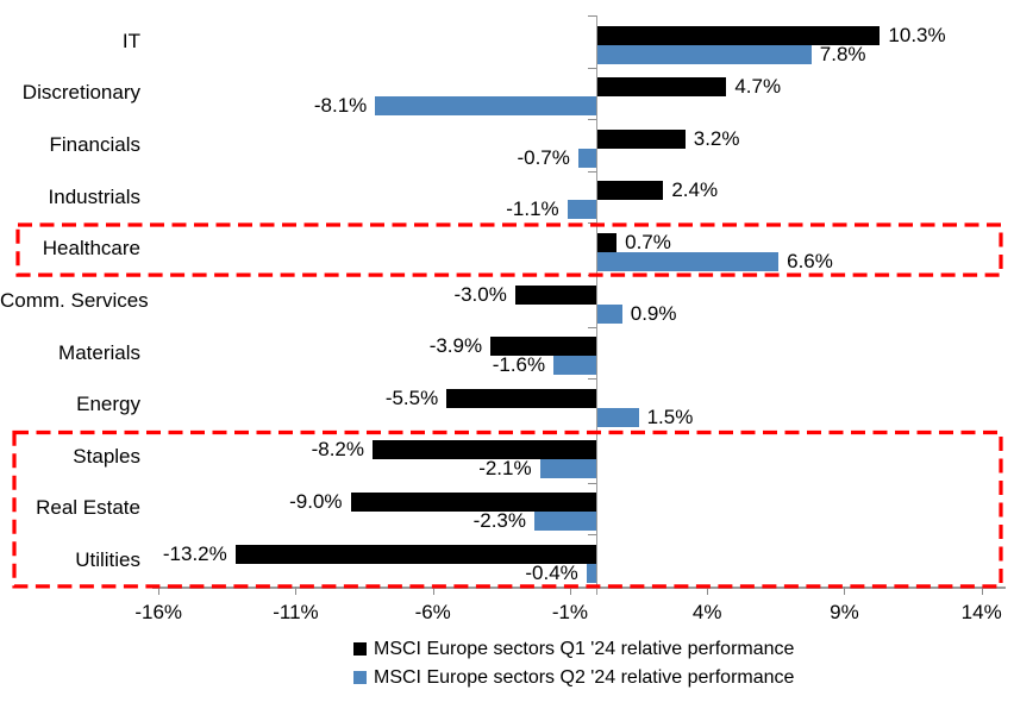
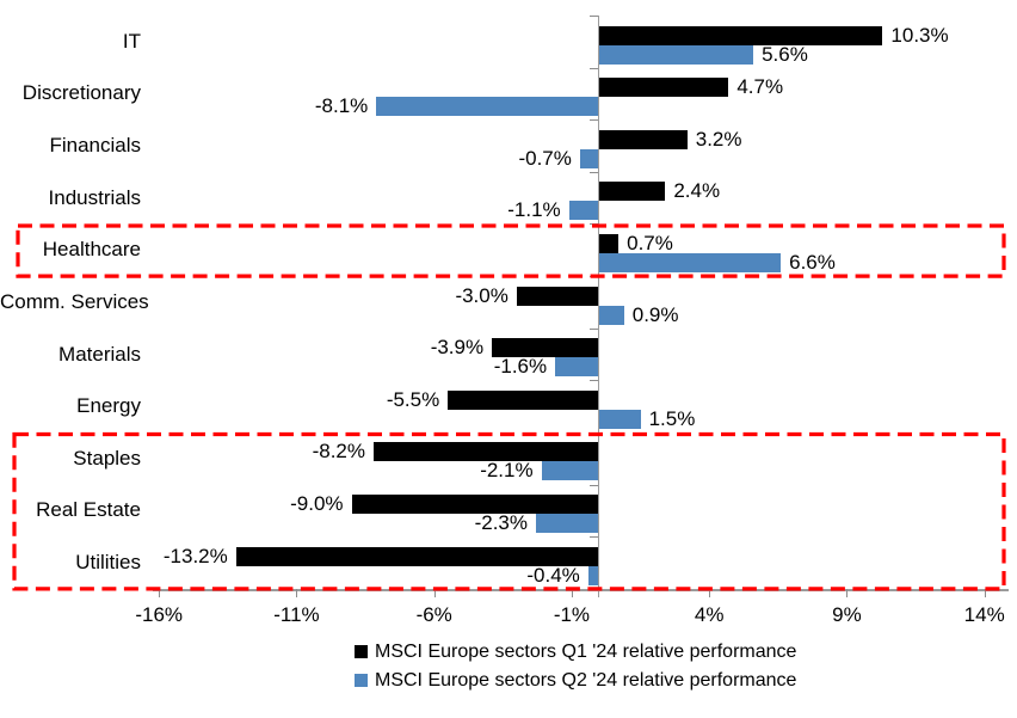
MSCI Europe sectors Q2 '24 relative performance/IT: 7.8% -> 5.6%
